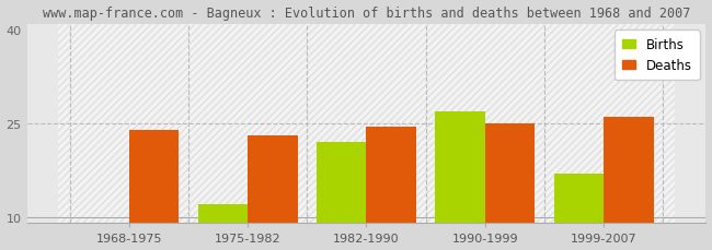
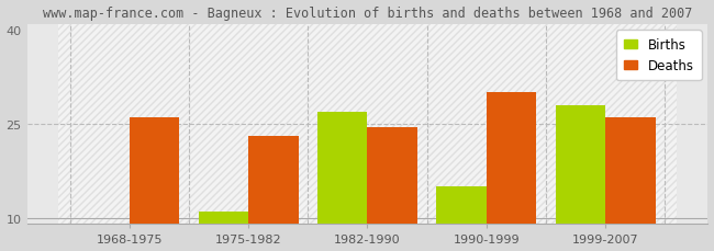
Deaths/1968-1975: 24.0 -> 26.0
Births/1975-1982: 12 -> 11
Births/1982-1990: 22 -> 27
Births/1990-1999: 27 -> 15
Deaths/1990-1999: 25.0 -> 30.0
Births/1999-2007: 17 -> 28
